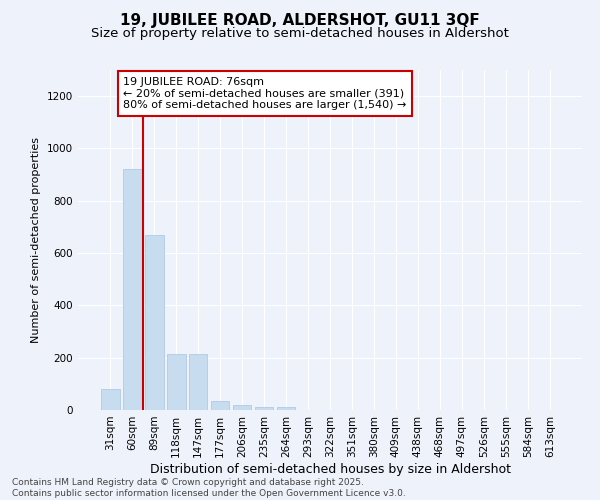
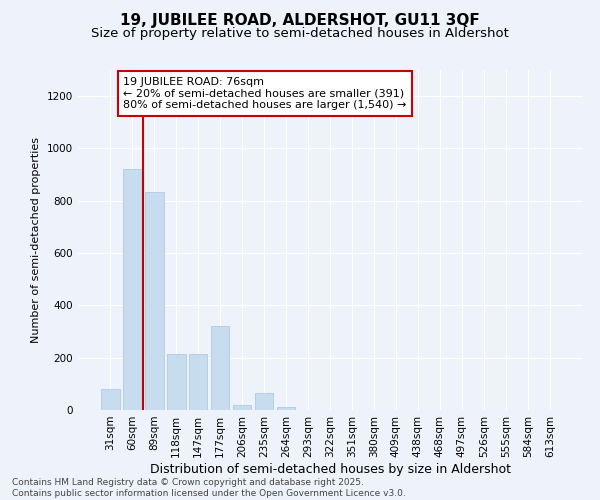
89sqm: 670 -> 835
177sqm: 35 -> 320
235sqm: 12 -> 65
